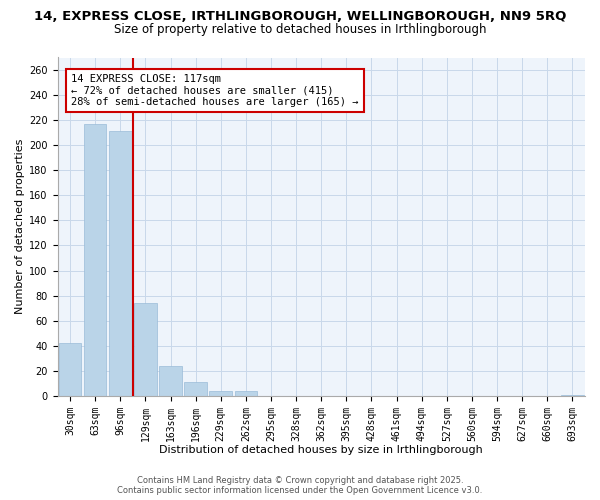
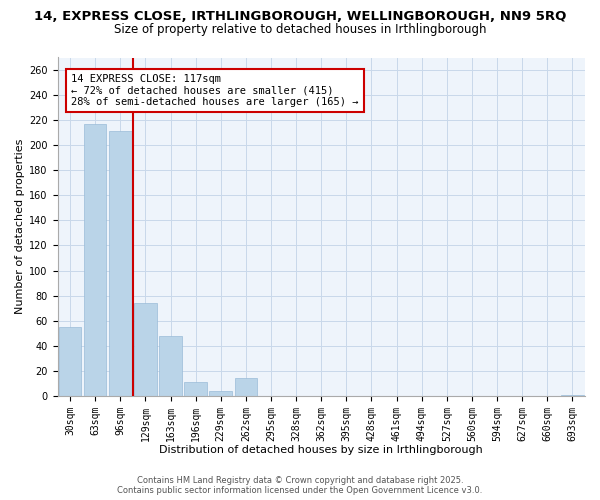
30sqm: 42 -> 55
163sqm: 24 -> 48
262sqm: 4 -> 14
